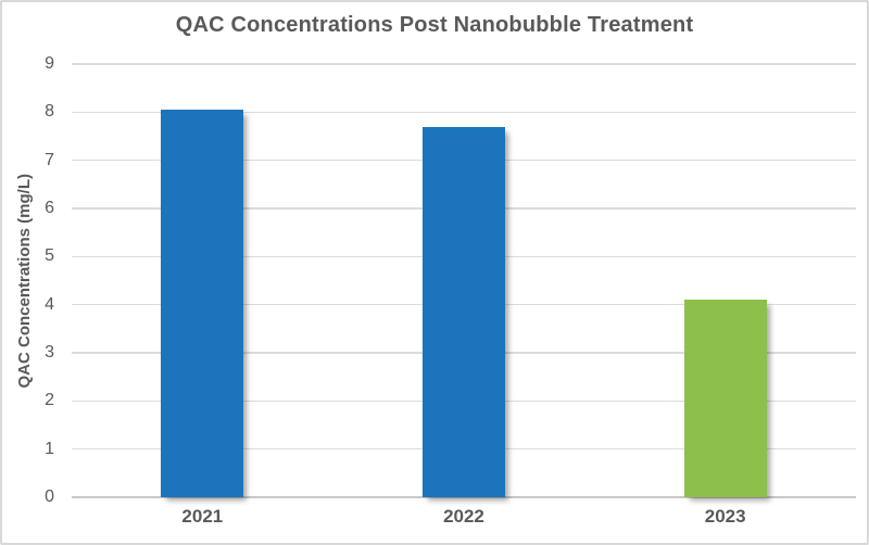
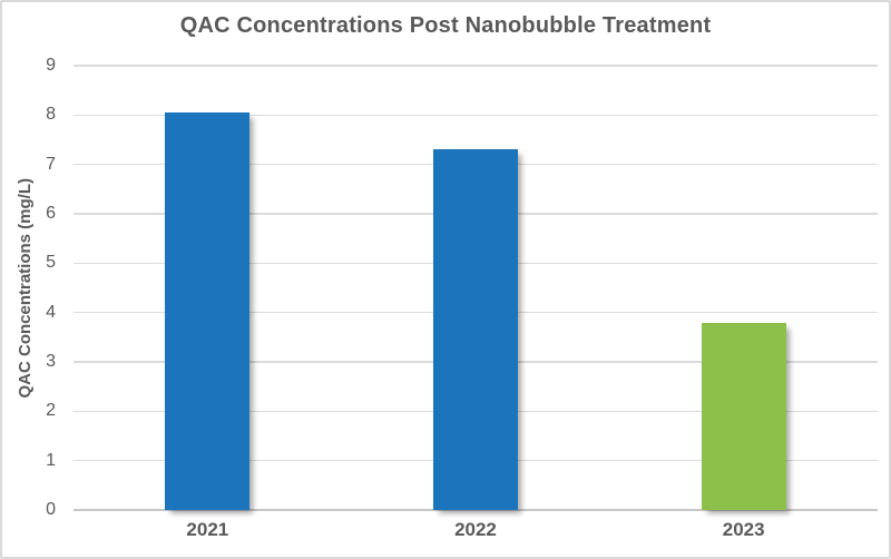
2022: 7.7 -> 7.3
2023: 4.1 -> 3.8
